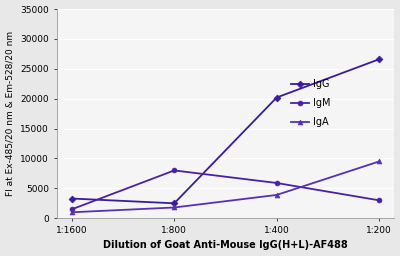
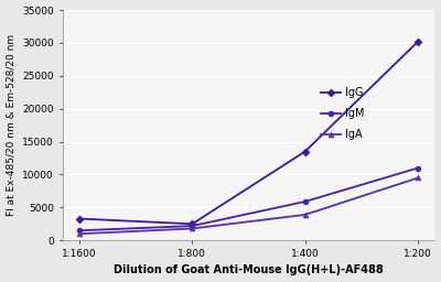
IgM/1:800: 8000 -> 2200
IgG/1:400: 20200 -> 13500
IgG/1:200: 26600 -> 30200
IgM/1:200: 3000 -> 11000
